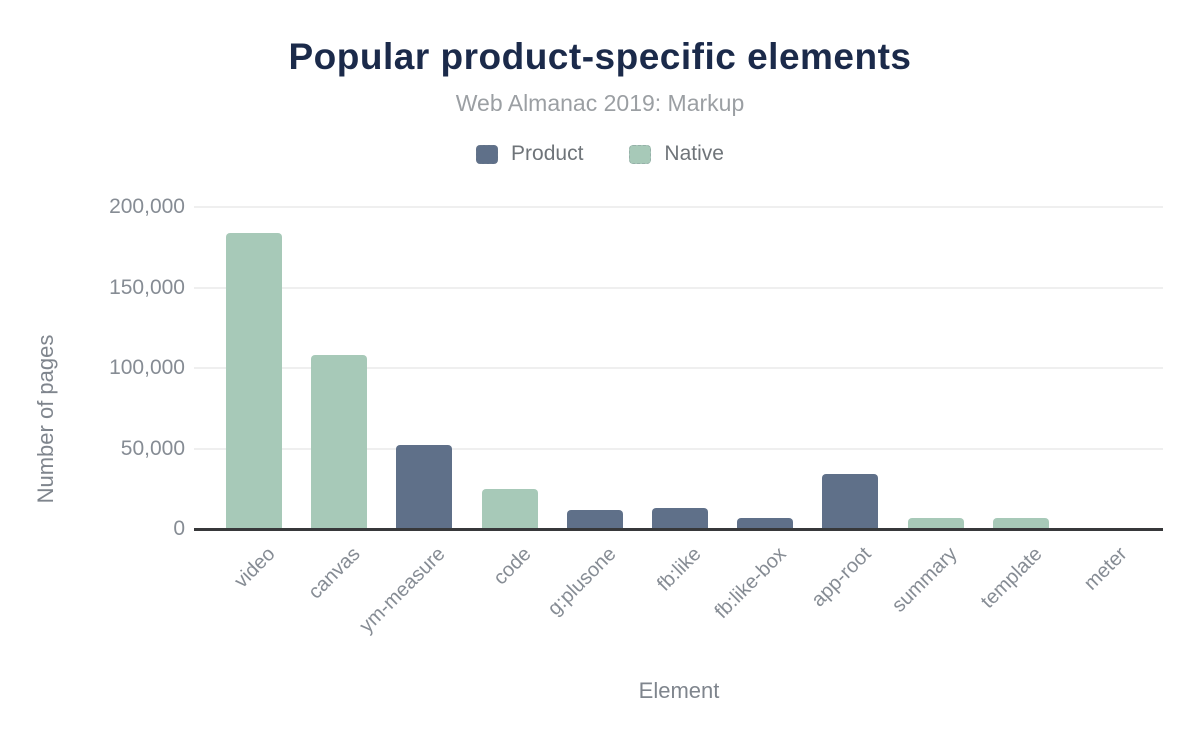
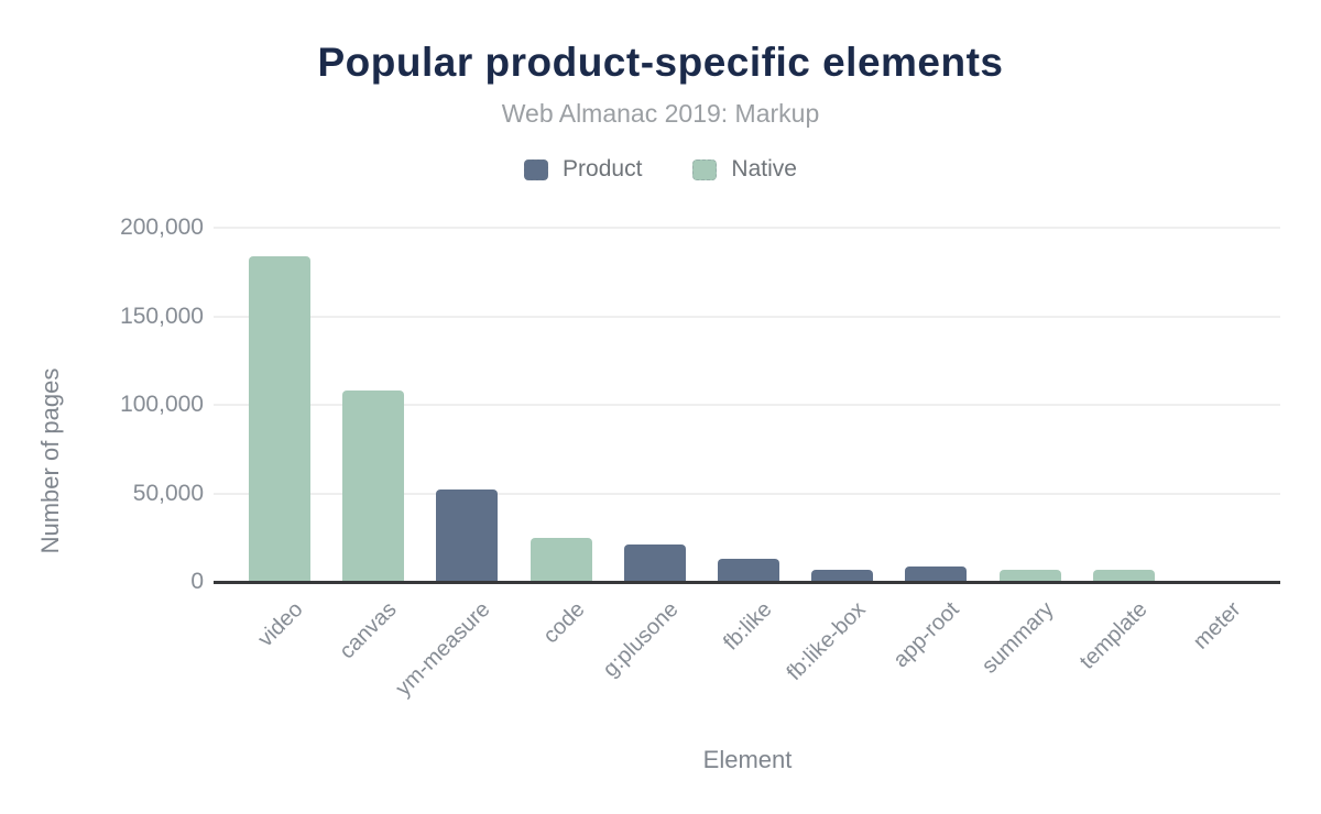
g:plusone: 12000 -> 21000
app-root: 34000 -> 8000
